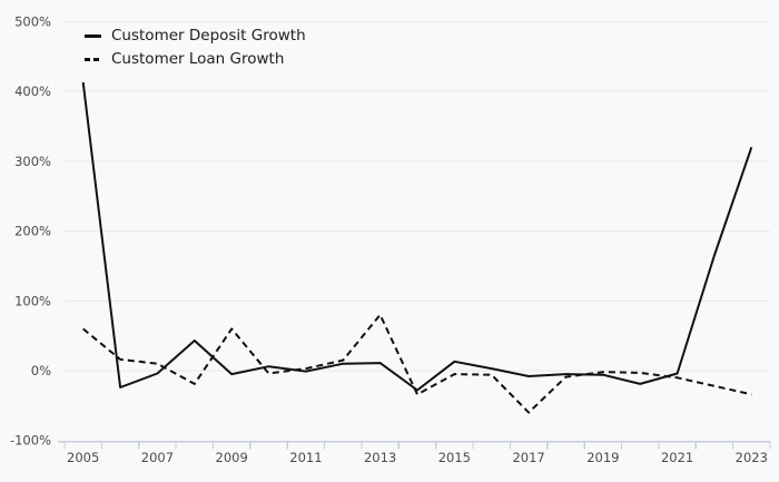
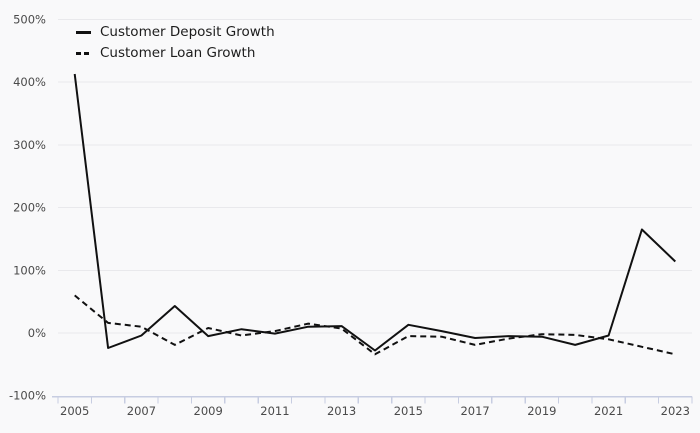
Customer Loan Growth/2009: 60% -> 10%
Customer Loan Growth/2013: 80% -> 10%
Customer Loan Growth/2017: -60% -> -20%
Customer Deposit Growth/2023: 320% -> 110%
